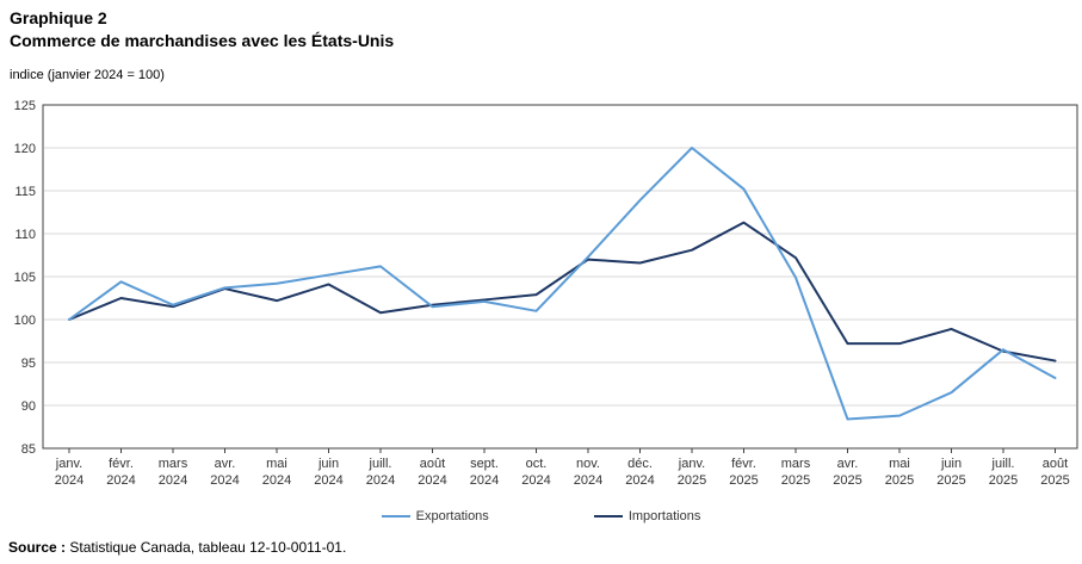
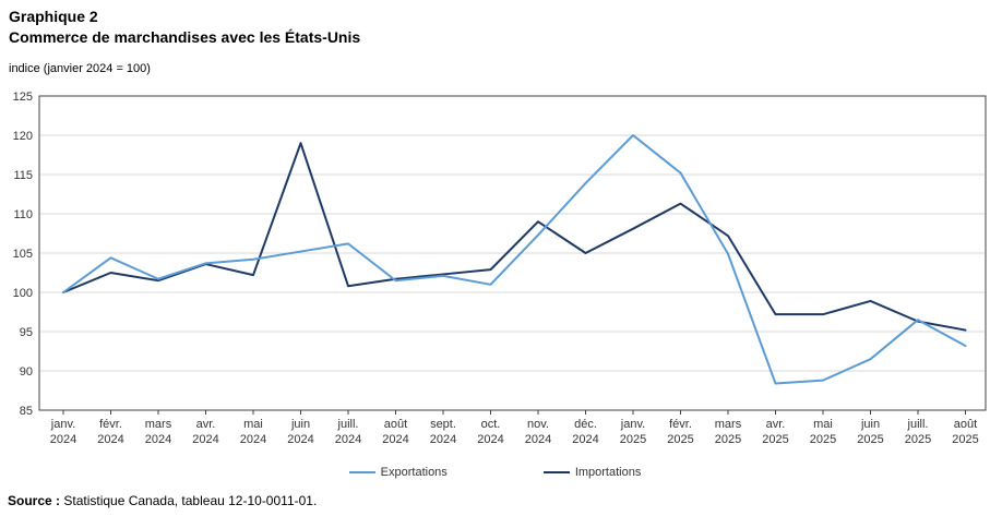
Importations/juin 2024: 104 -> 119
Importations/nov. 2024: 107 -> 109
Importations/déc. 2024: 107 -> 105
